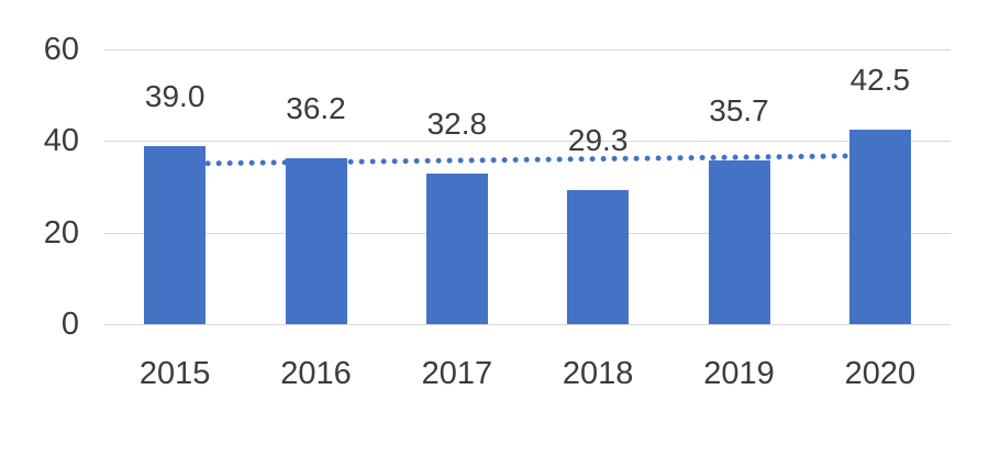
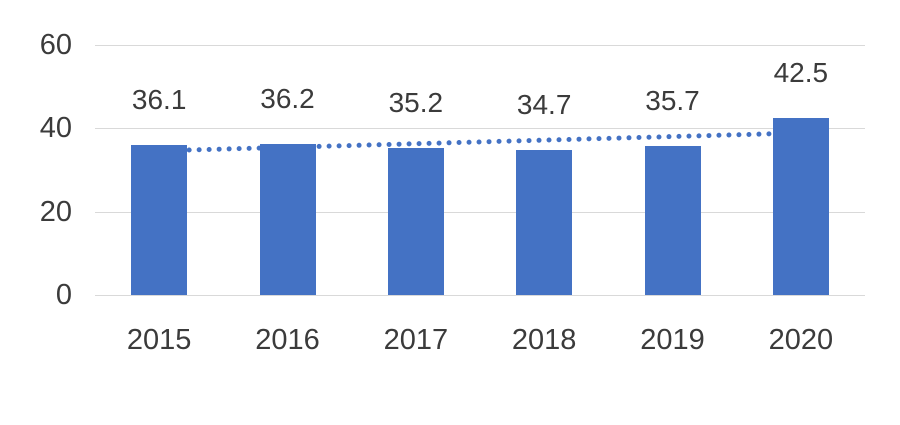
2015: 39.0 -> 36.1
2017: 32.8 -> 35.2
2018: 29.3 -> 34.7
